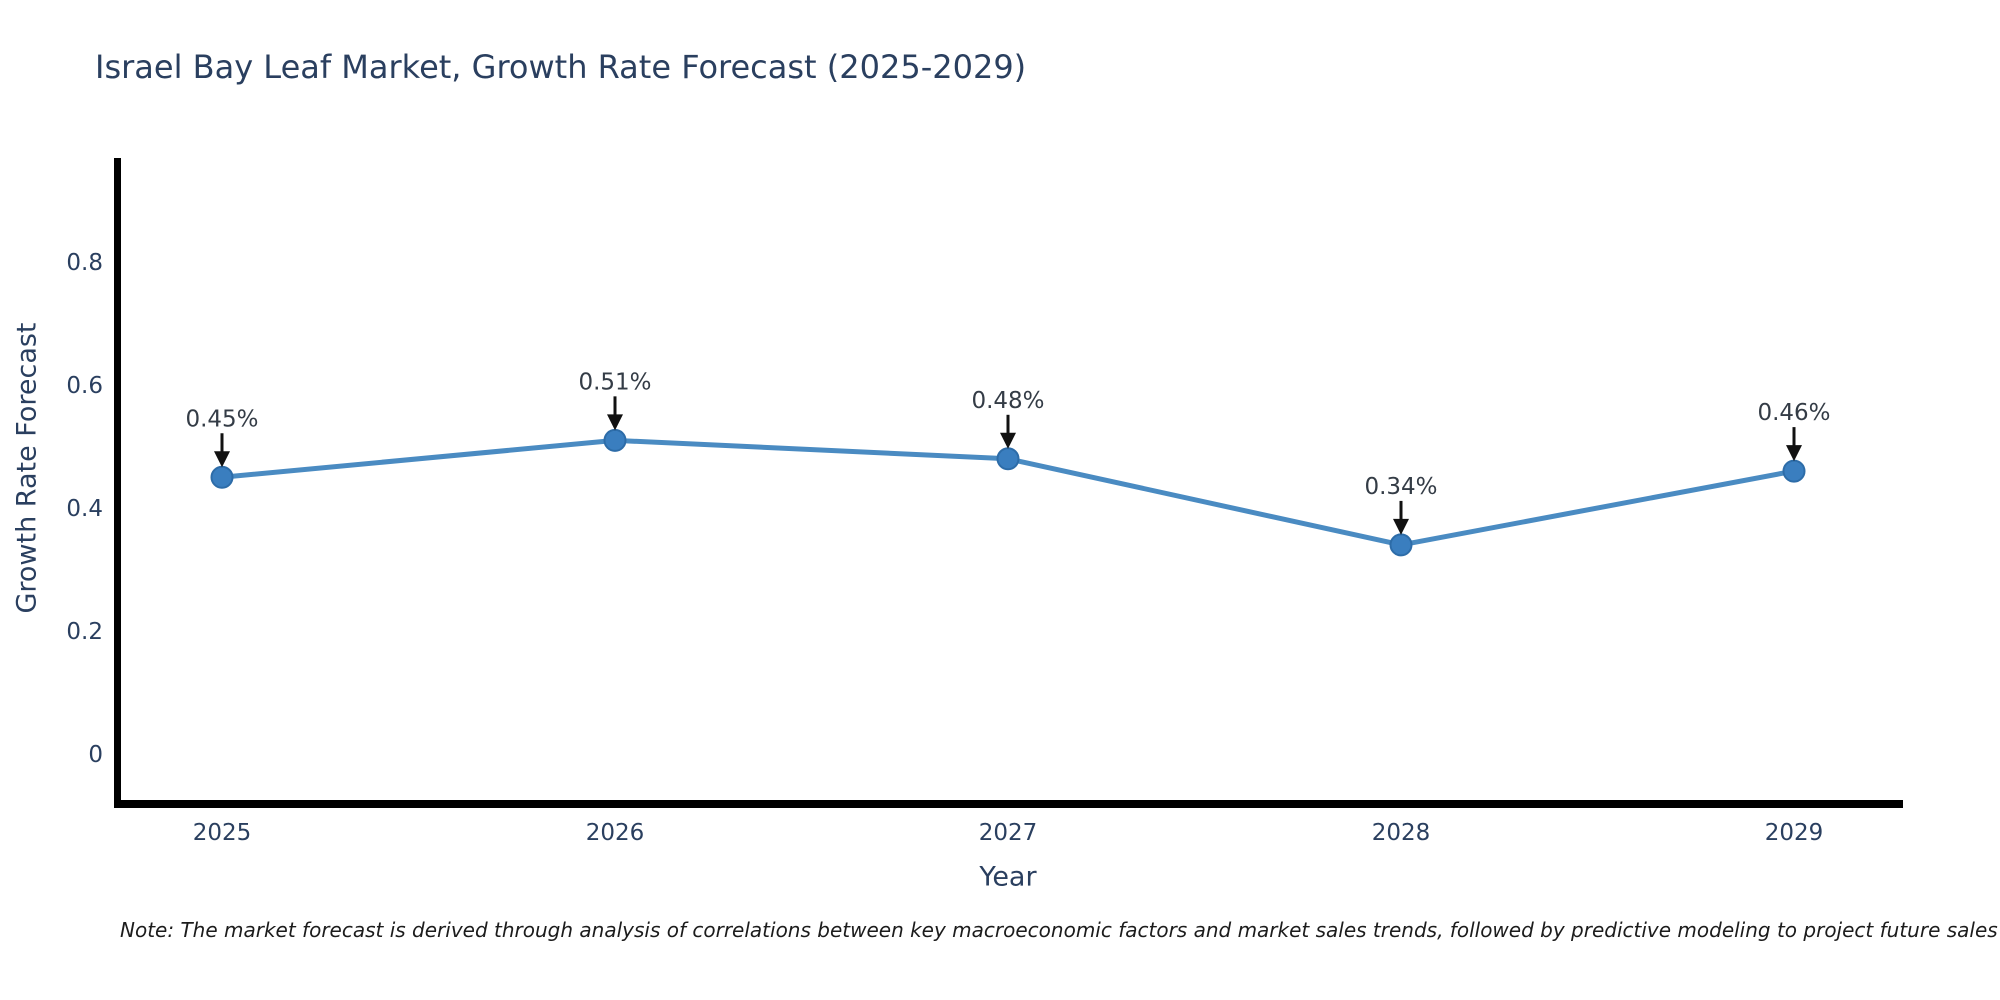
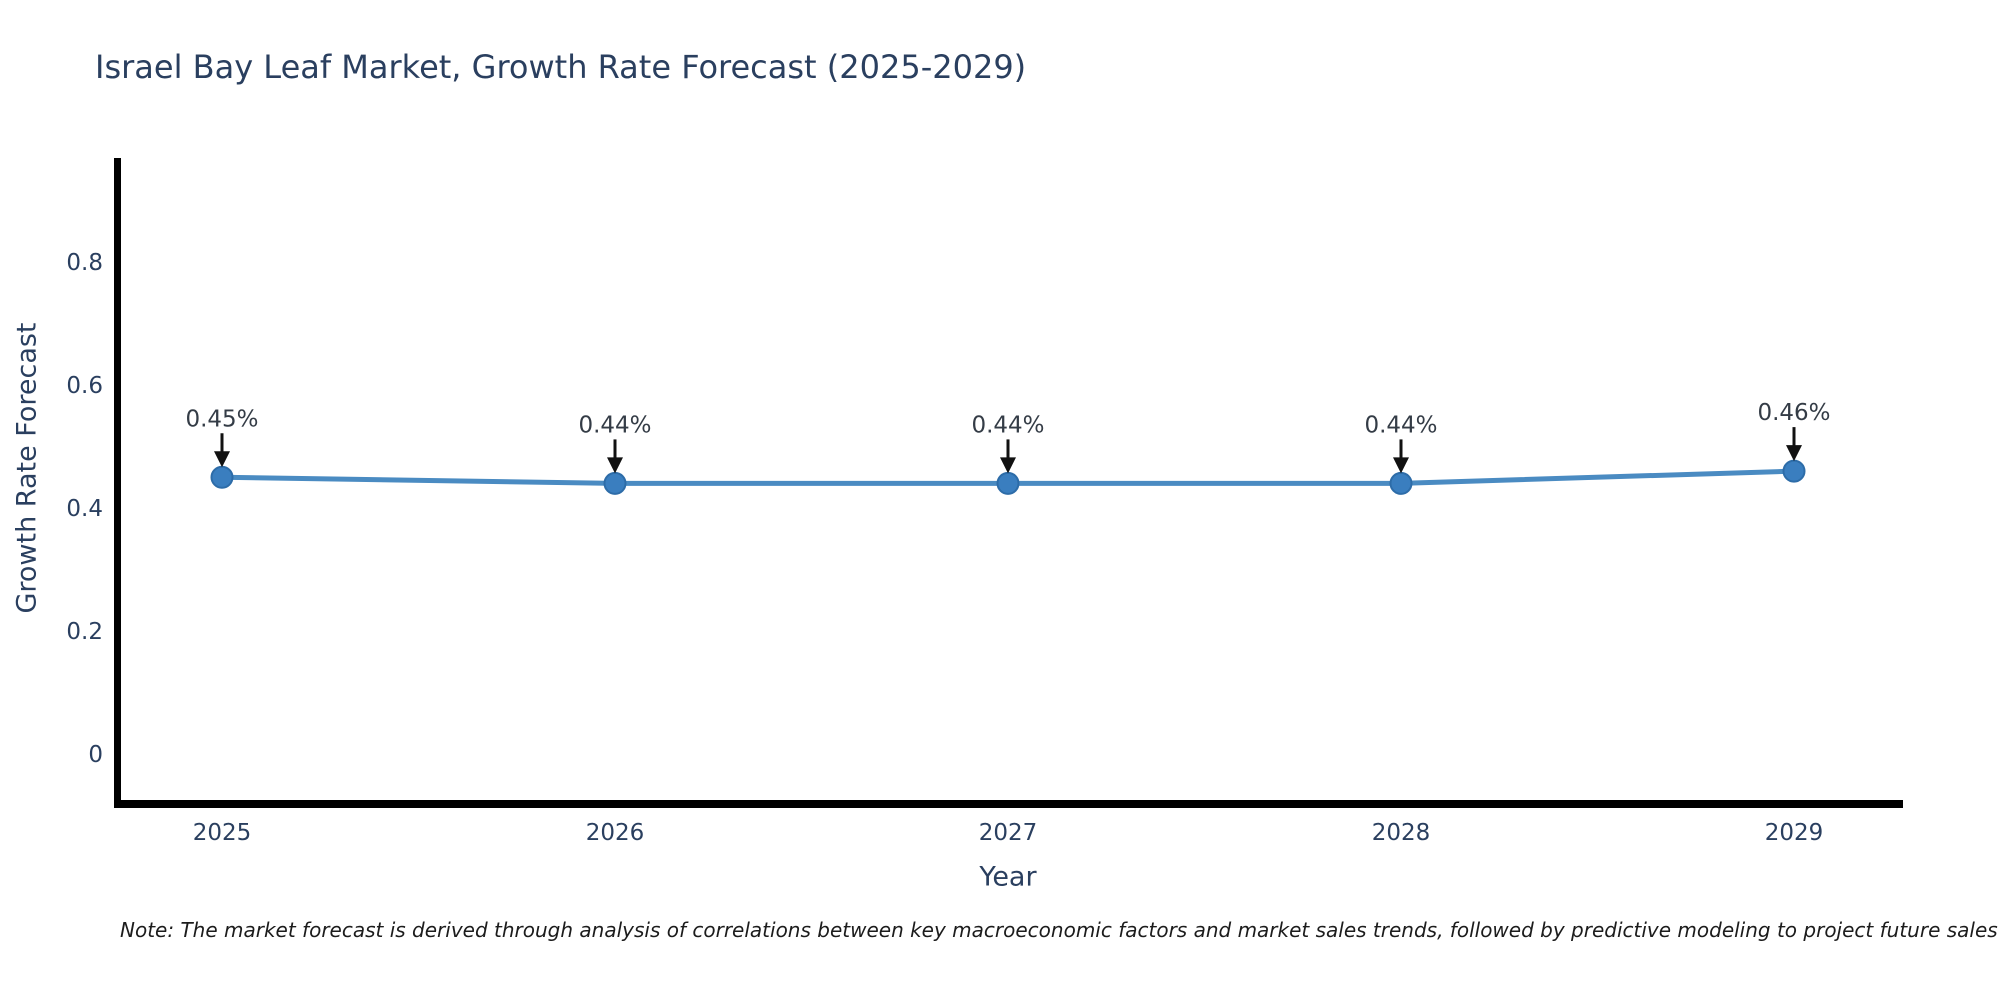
2026: 0.51% -> 0.44%
2027: 0.48% -> 0.44%
2028: 0.34% -> 0.44%
